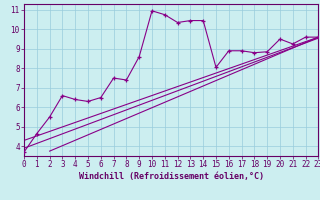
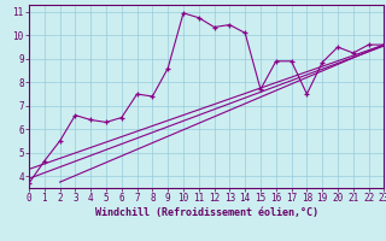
14: 10.4 -> 10.1
15: 8.1 -> 7.7
18: 8.8 -> 7.5
